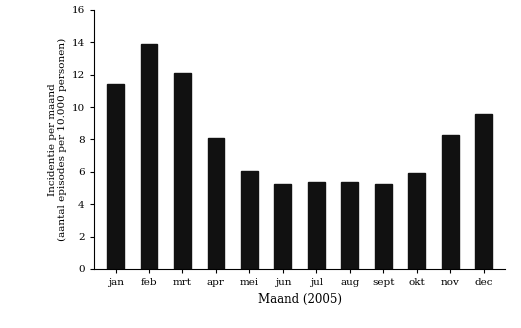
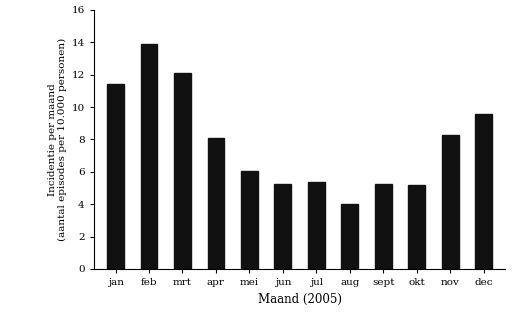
aug: 5.3 -> 4.0
okt: 6.0 -> 5.2
